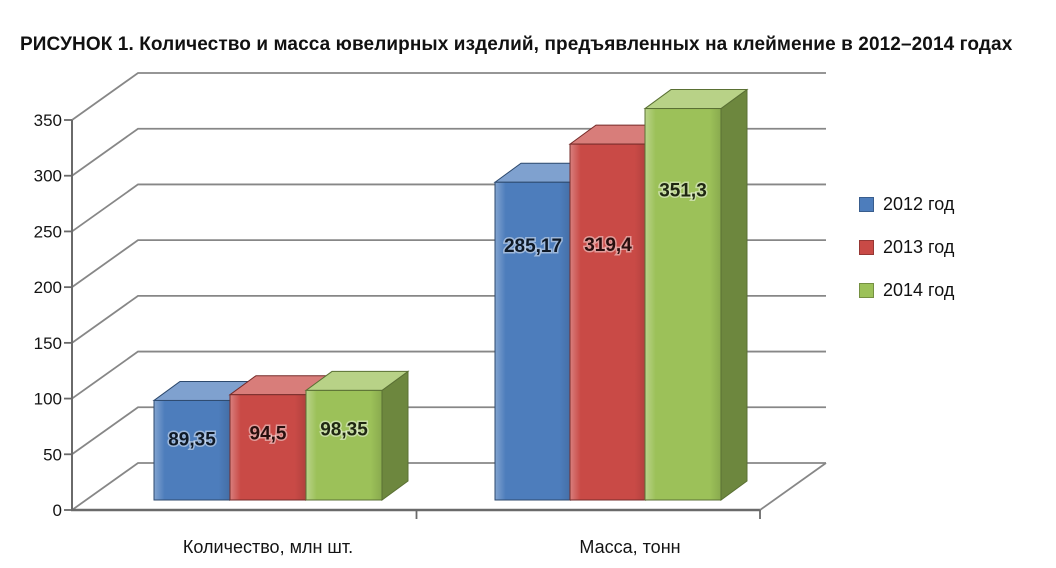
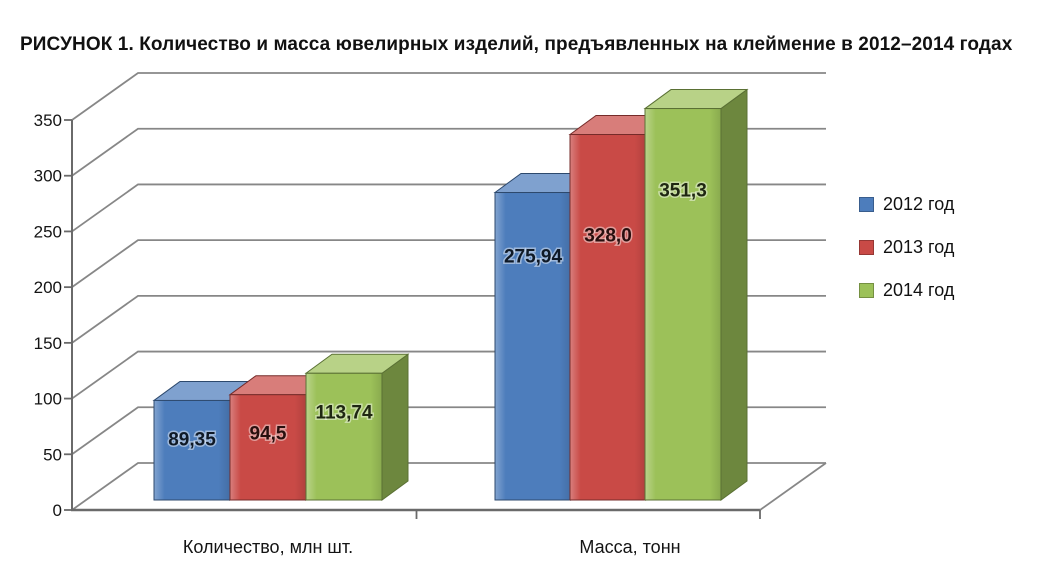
2014 год/Количество, млн шт.: 98,35 -> 113,74
2012 год/Масса, тонн: 285,17 -> 275,94
2013 год/Масса, тонн: 319,4 -> 328,0
